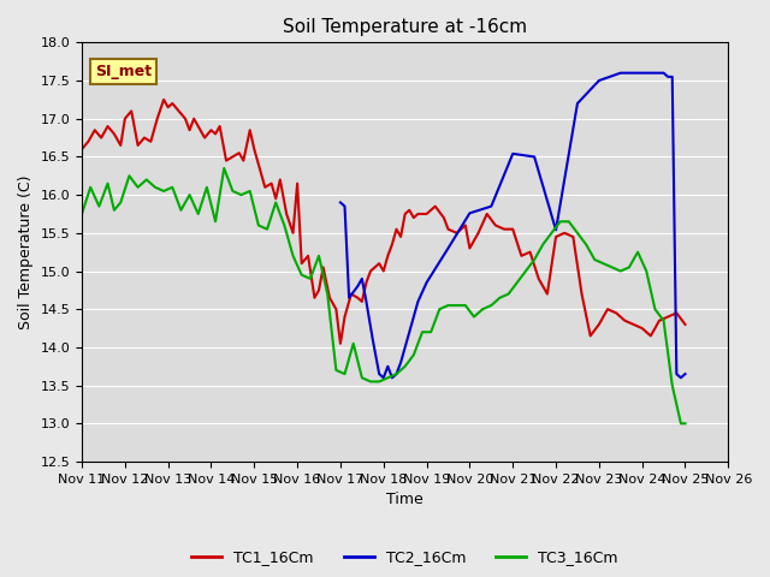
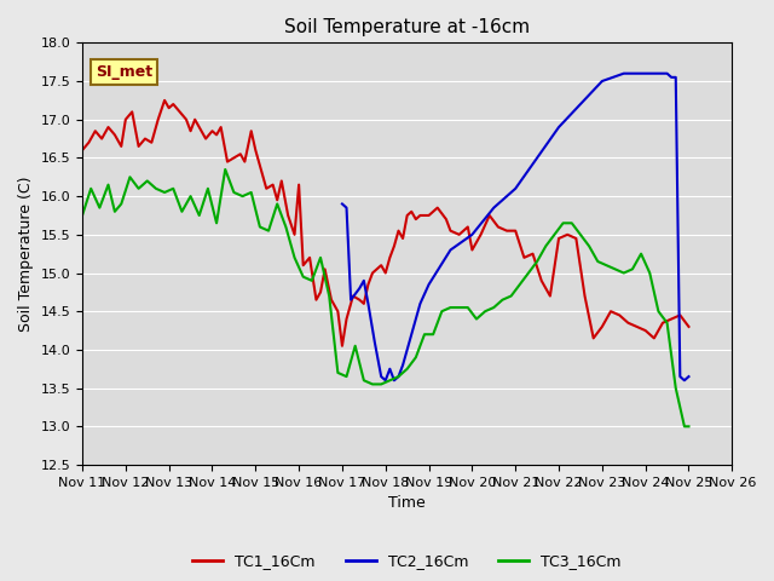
TC2_16Cm/Nov 20: 15.76 -> 15.50
TC2_16Cm/Nov 21: 16.54 -> 16.10
TC2_16Cm/Nov 22: 15.54 -> 16.90
